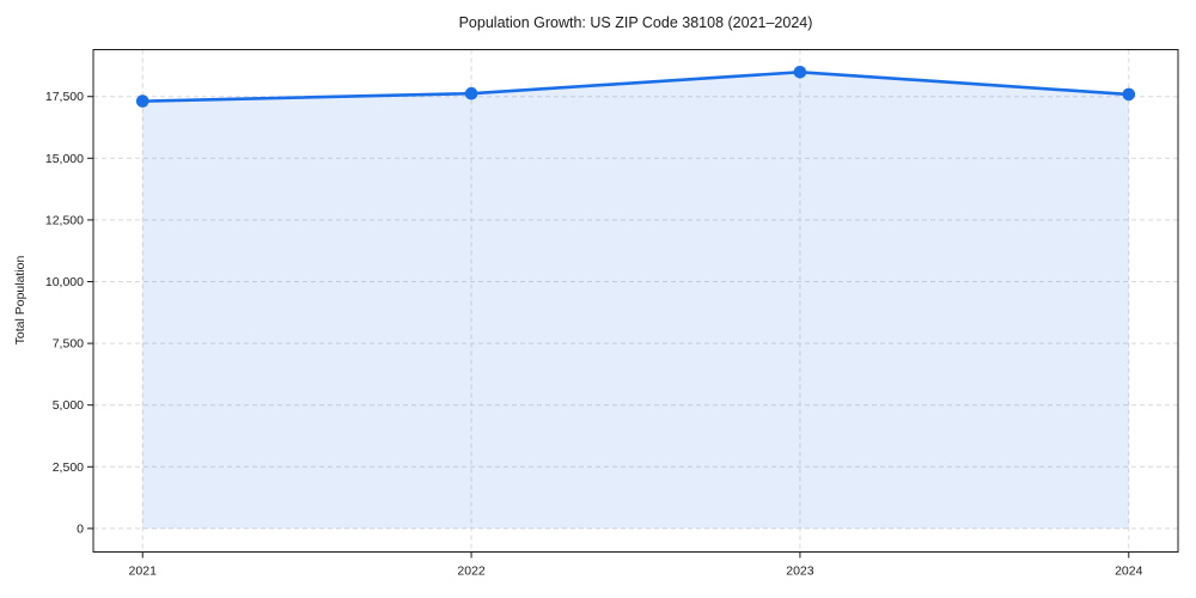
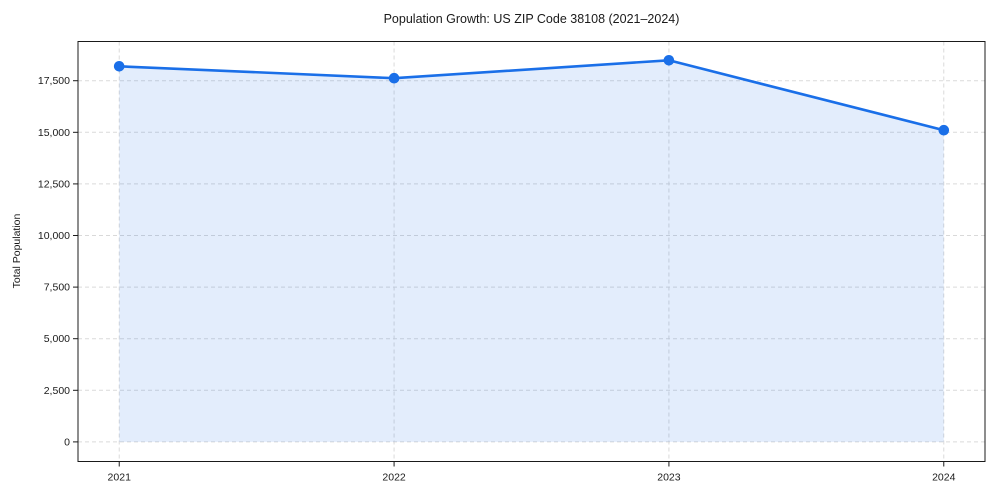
2021: 17300 -> 18200
2024: 17600 -> 15100
